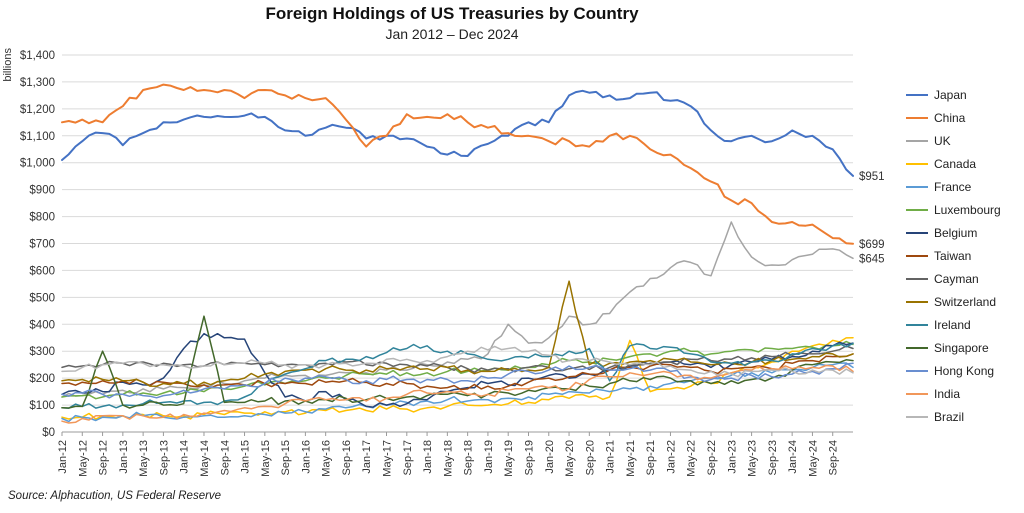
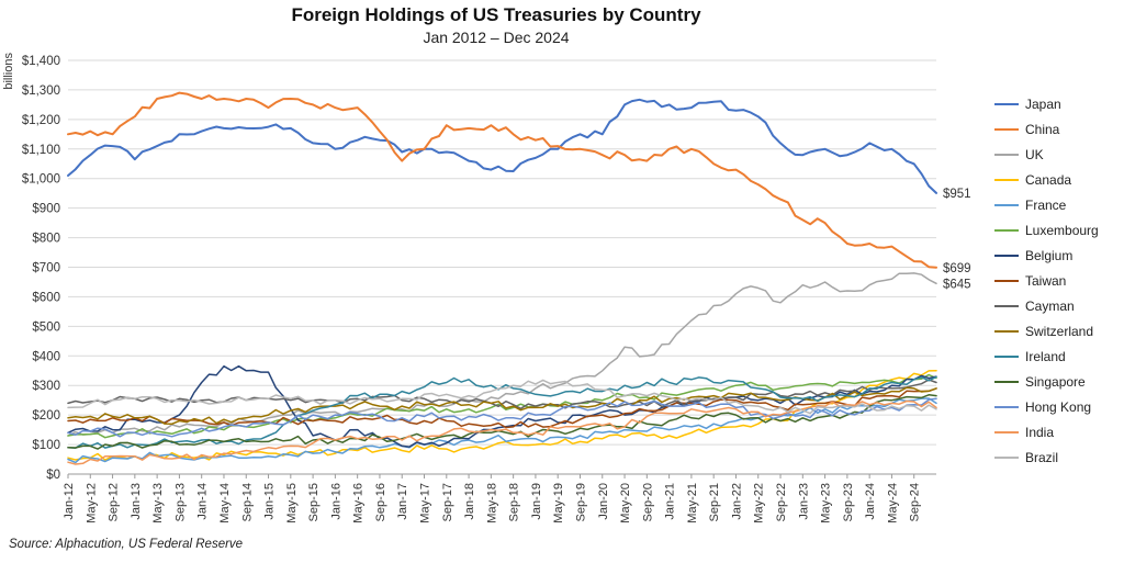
Singapore/Sep-12: $300 -> $100
Singapore/May-14: $430 -> $110
UK/May-19: $400 -> $300
Switzerland/May-20: $560 -> $240
Ireland/Jan-21: $190 -> $310
Canada/May-21: $340 -> $140
UK/Jan-23: $780 -> $640
